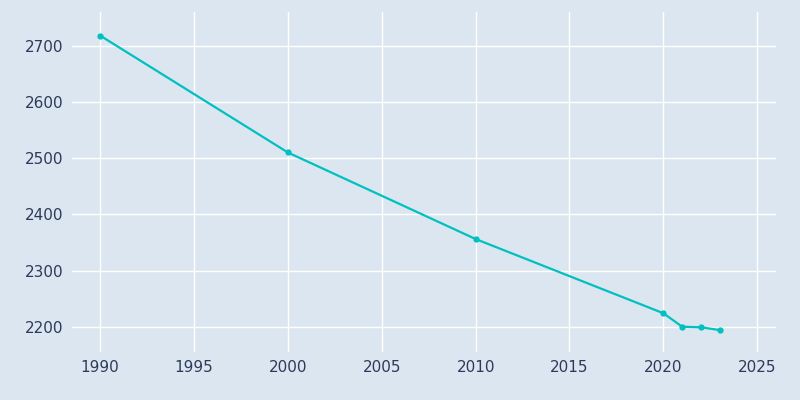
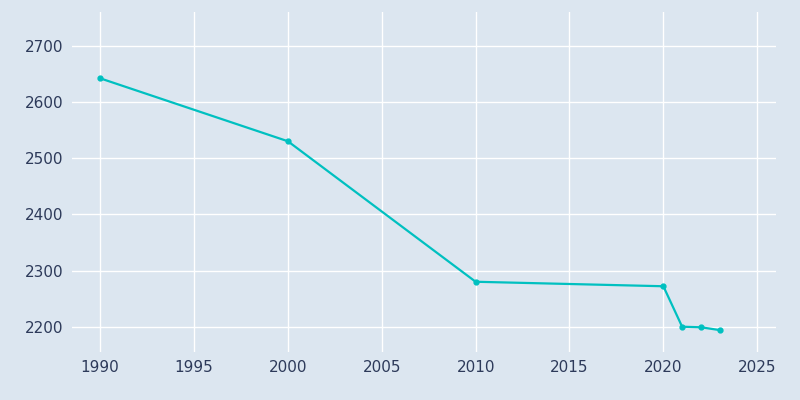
1990: 2718 -> 2642
2000: 2510 -> 2530
2010: 2356 -> 2280
2020: 2224 -> 2272
